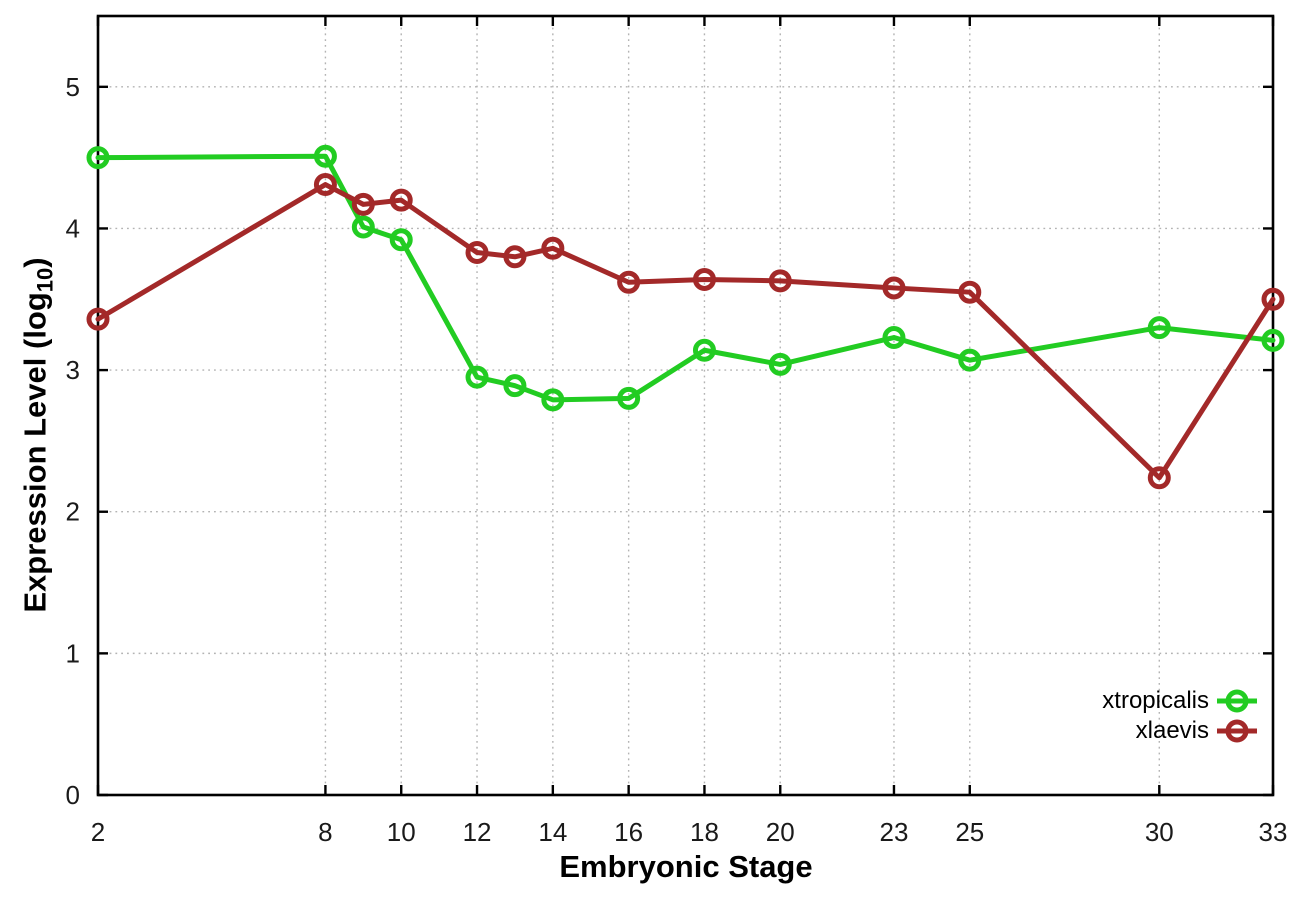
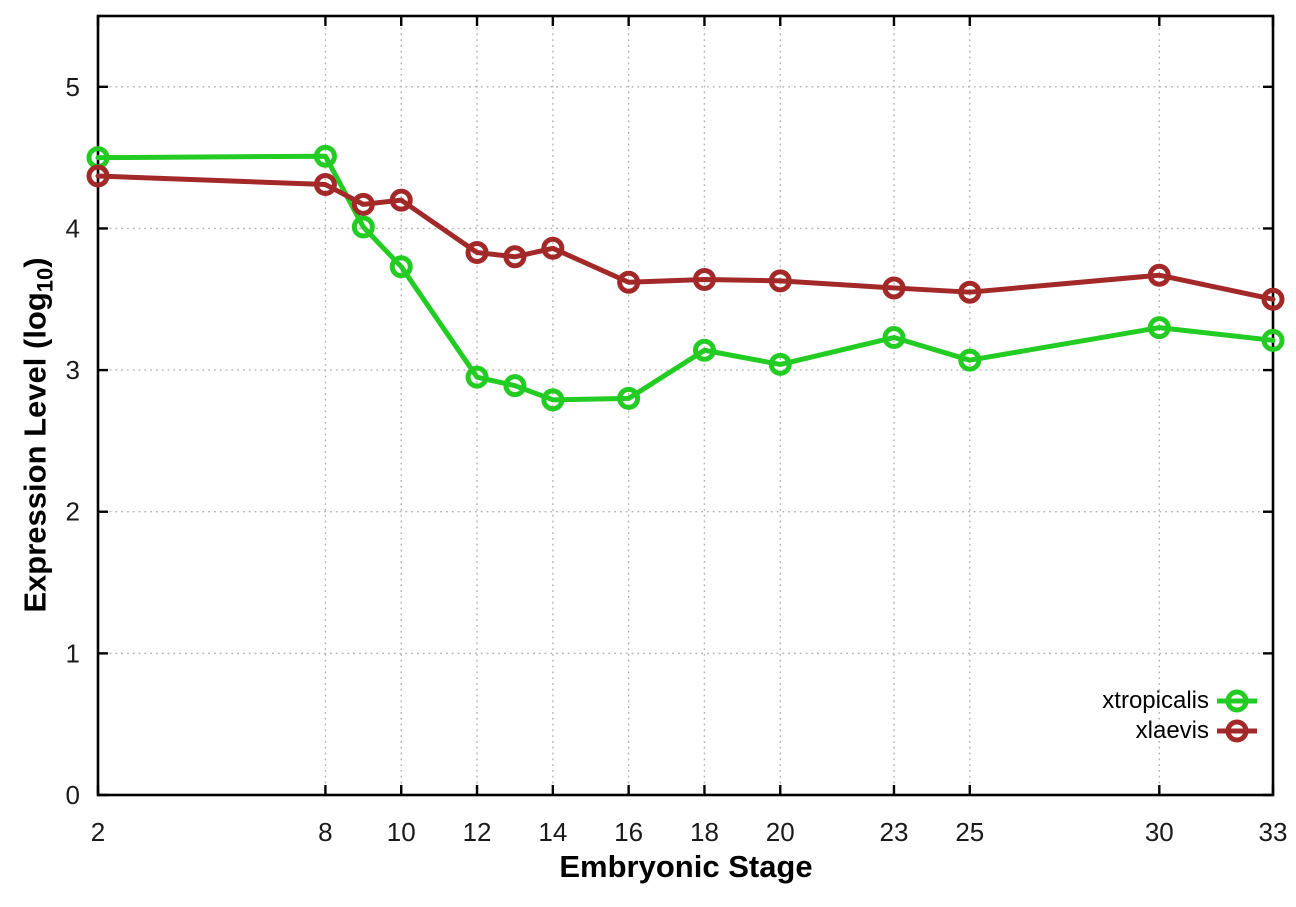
xlaevis/2: 3.36 -> 4.37
xtropicalis/10: 3.92 -> 3.73
xlaevis/30: 2.24 -> 3.67
